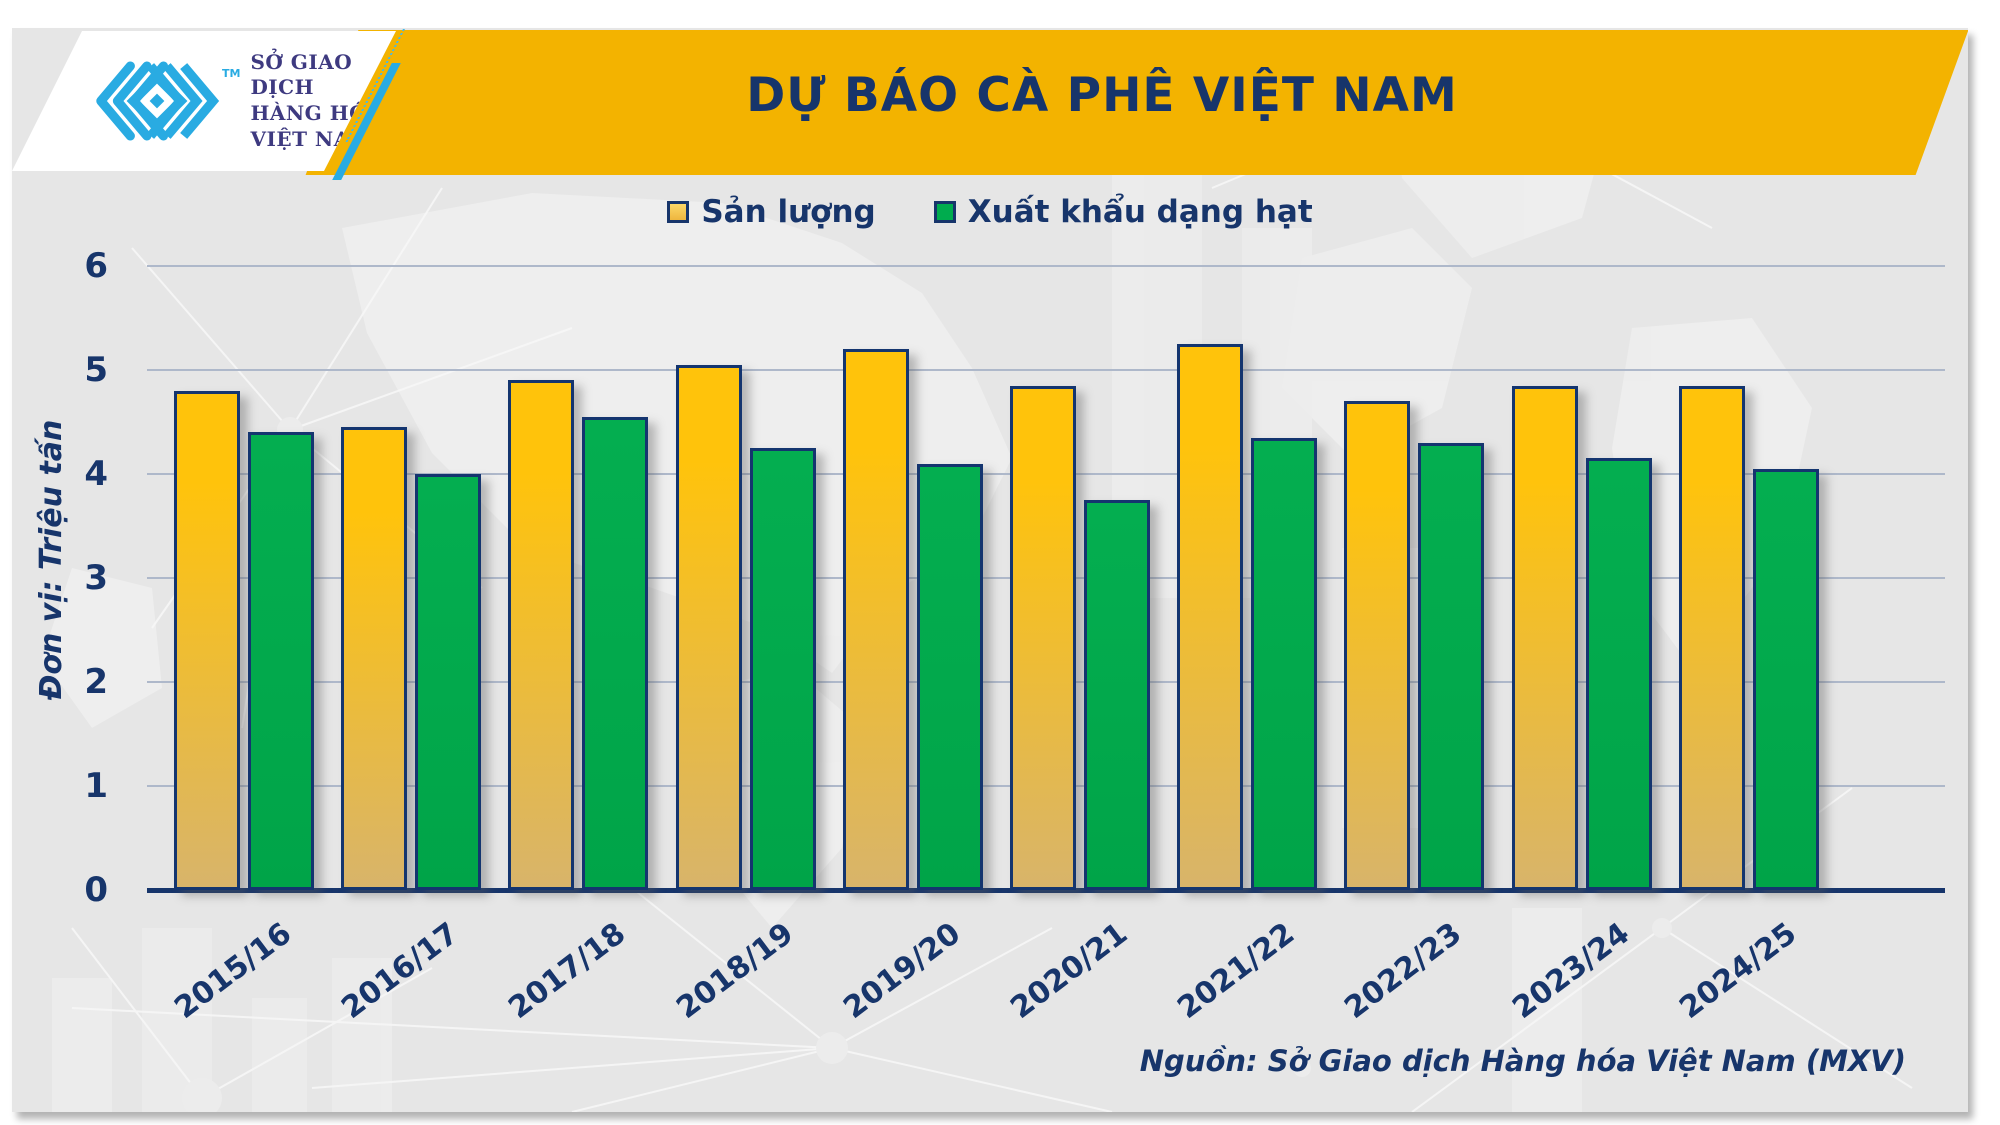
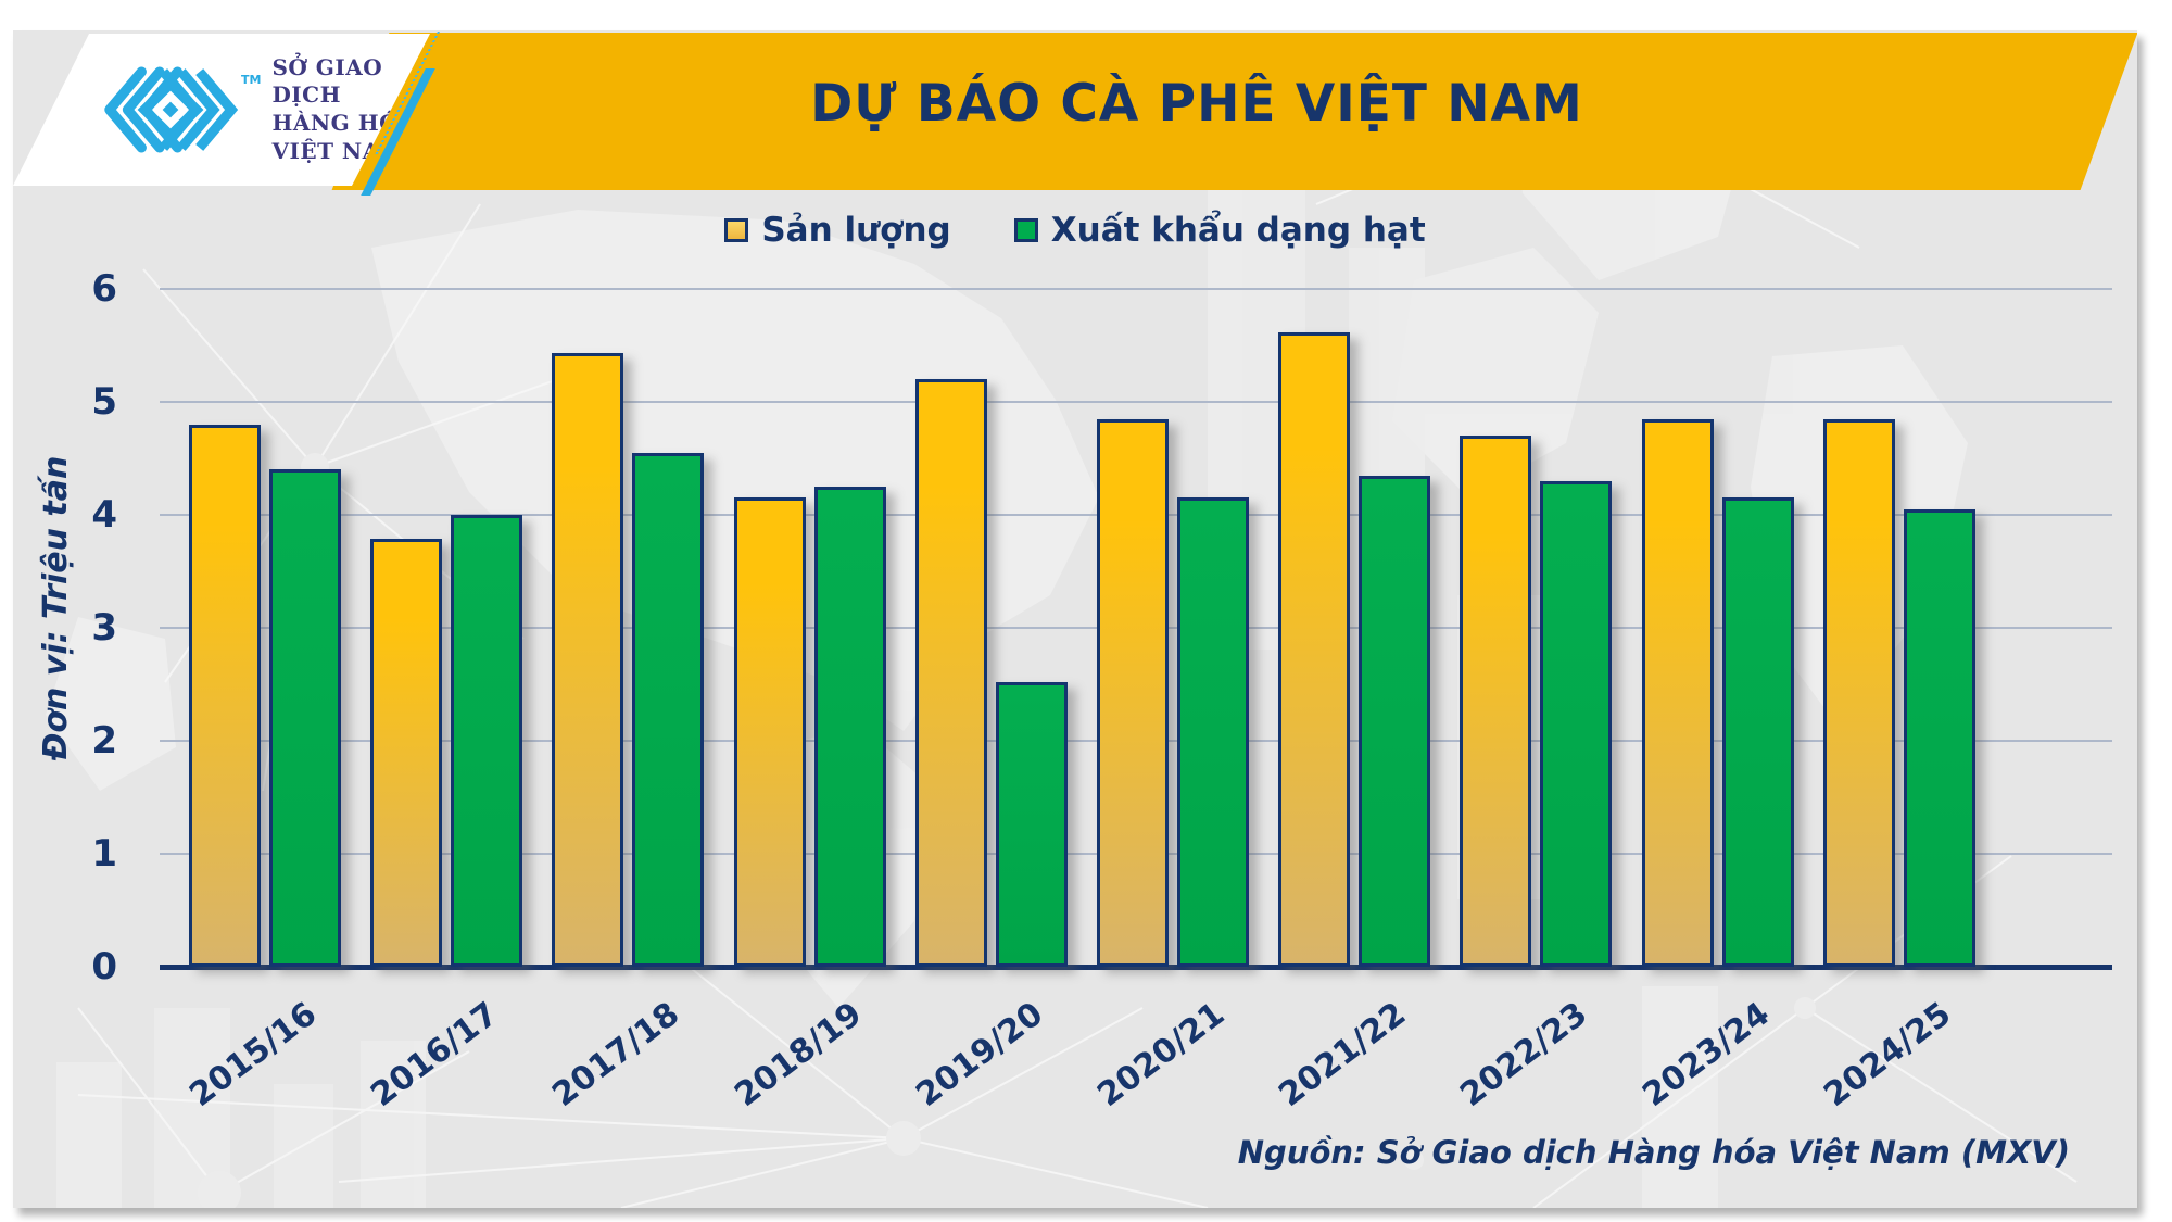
Sản lượng/2016/17: 4.45 -> 3.79
Sản lượng/2017/18: 4.90 -> 5.43
Sản lượng/2018/19: 5.05 -> 4.15
Xuất khẩu dạng hạt/2019/20: 4.10 -> 2.52
Xuất khẩu dạng hạt/2020/21: 3.75 -> 4.15
Sản lượng/2021/22: 5.25 -> 5.62
